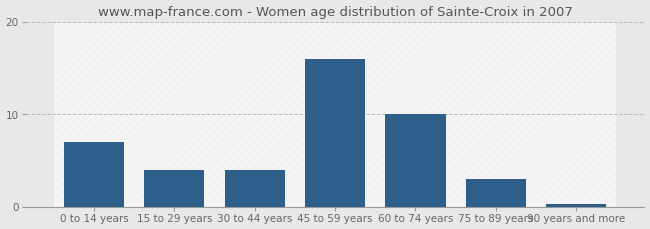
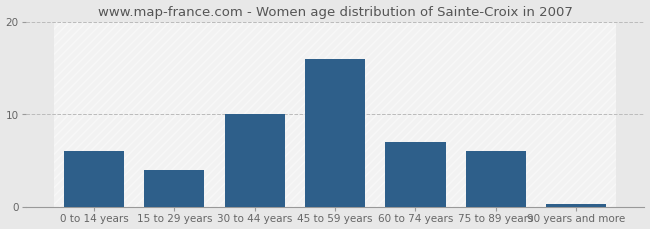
0 to 14 years: 7.0 -> 6.0
30 to 44 years: 4.0 -> 10.0
60 to 74 years: 10.0 -> 7.0
75 to 89 years: 3.0 -> 6.0
